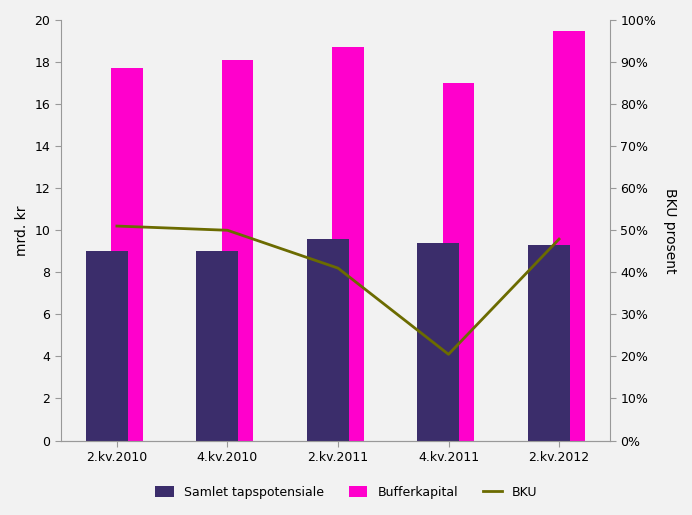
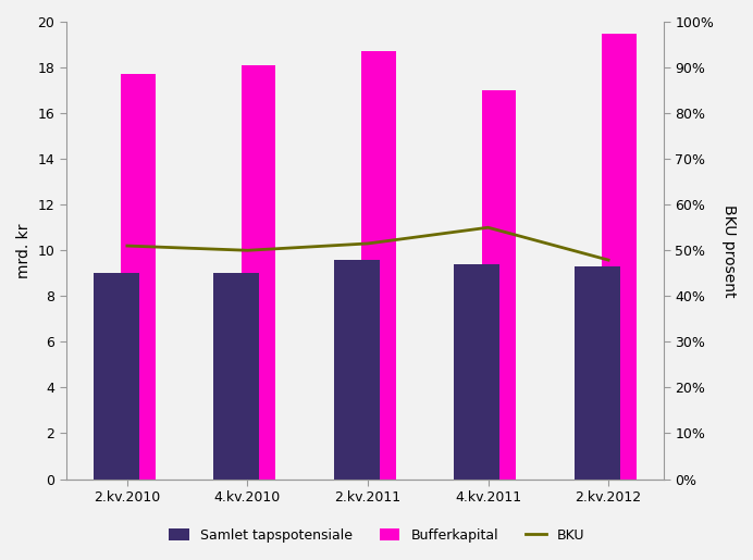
BKU/2.kv.2011: 41.0% -> 51.5%
BKU/4.kv.2011: 20.5% -> 55.0%
